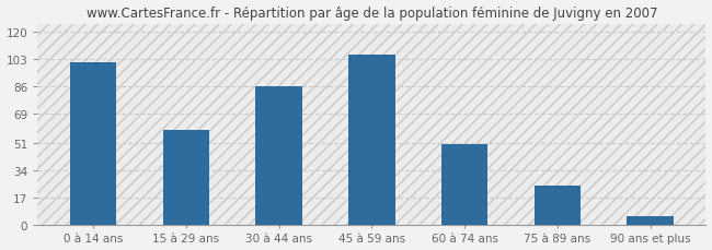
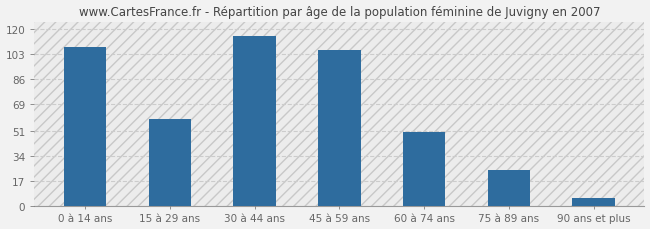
0 à 14 ans: 101 -> 108
30 à 44 ans: 86 -> 115
